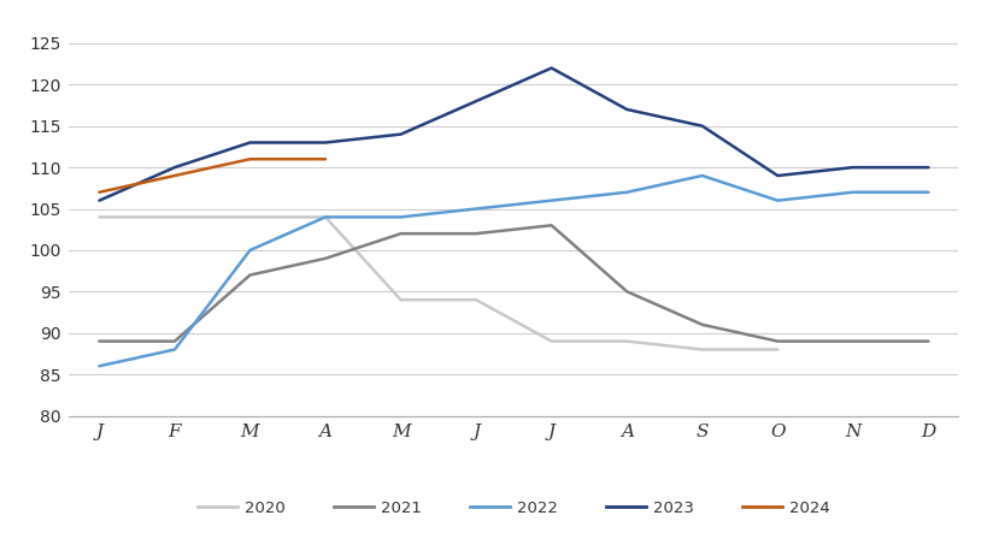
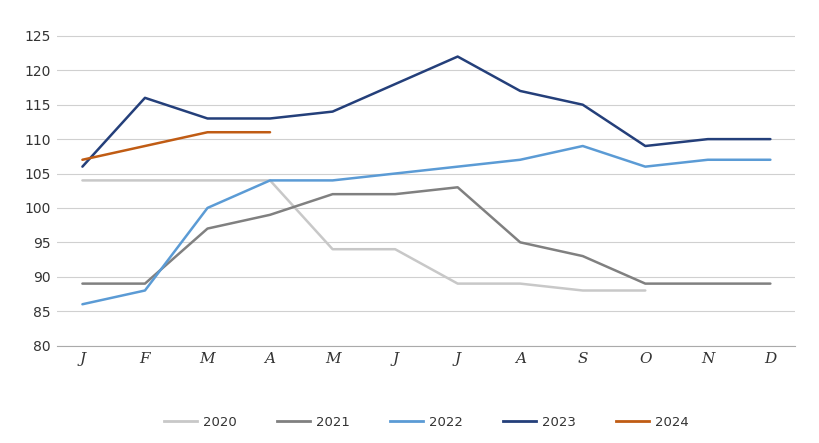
2023/F: 110 -> 116
2021/S: 91 -> 93
